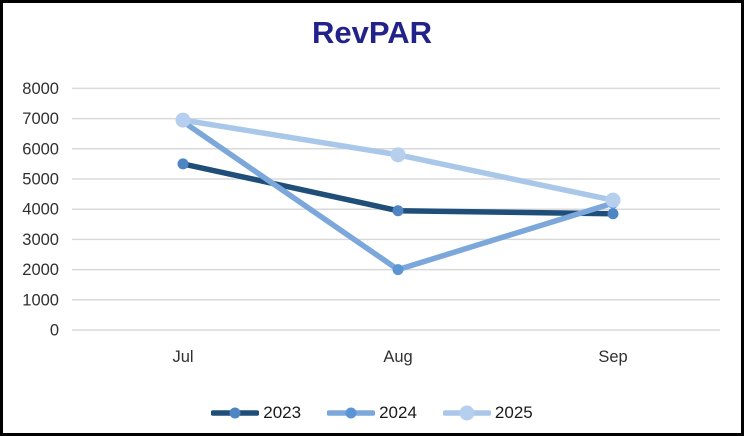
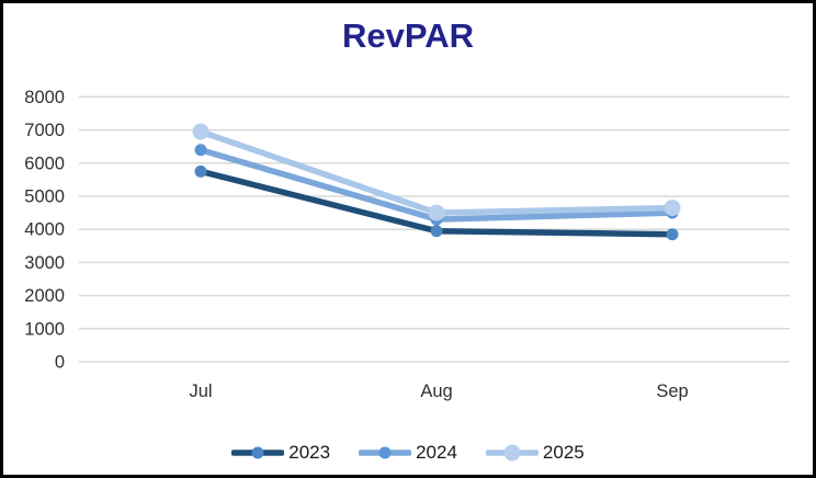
2023/Jul: 5500 -> 5800
2024/Jul: 6900 -> 6400
2024/Aug: 2000 -> 4300
2025/Aug: 5800 -> 4500
2024/Sep: 4200 -> 4500
2025/Sep: 4300 -> 4600
